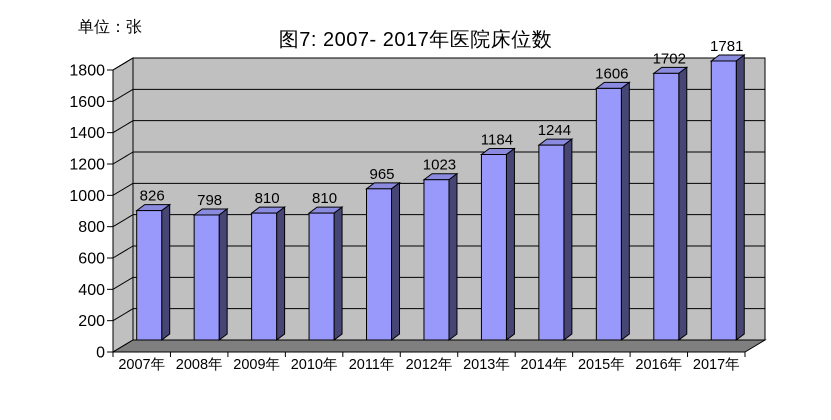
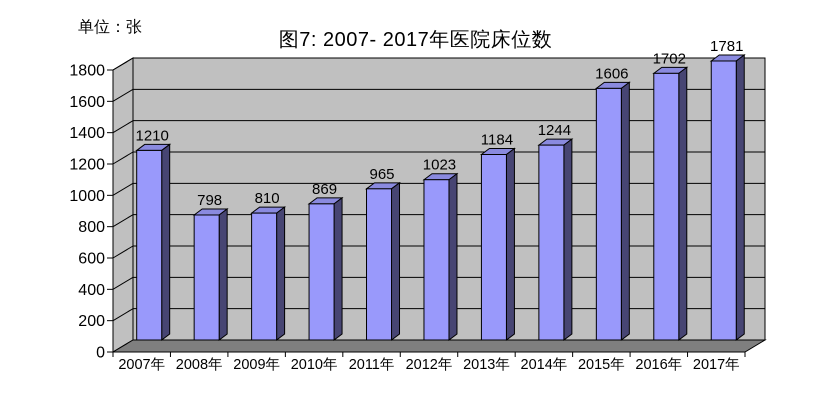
2007年: 826 -> 1210
2010年: 810 -> 869
